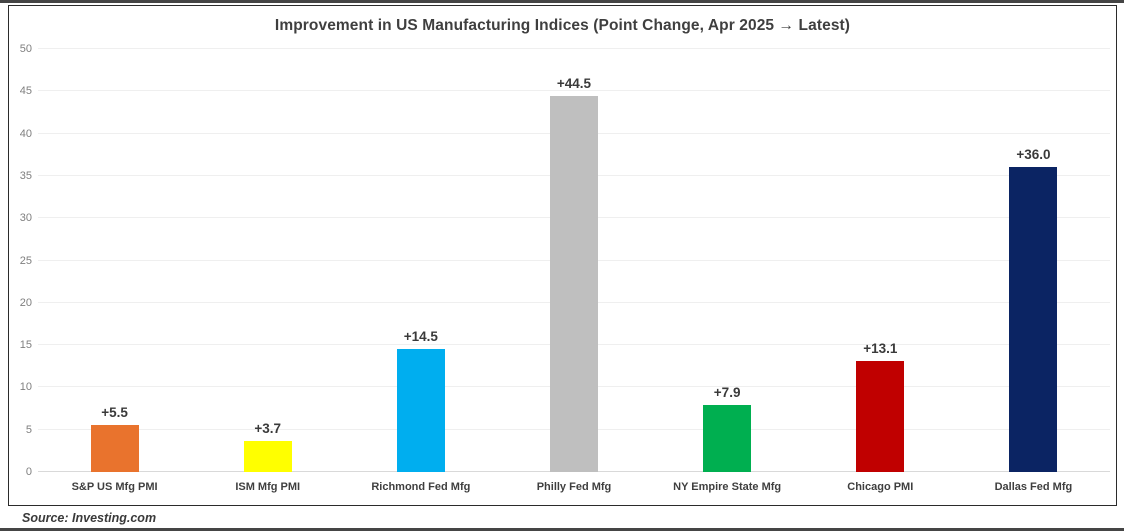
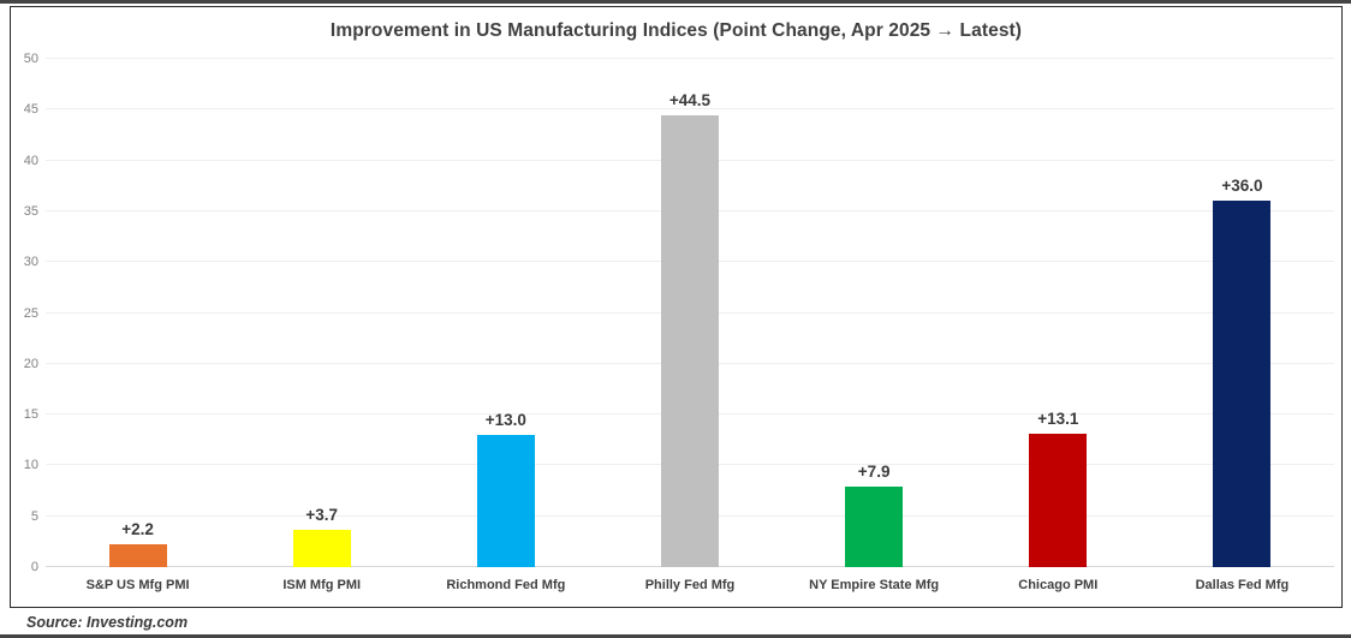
S&P US Mfg PMI: +5.5 -> +2.2
Richmond Fed Mfg: +14.5 -> +13.0
